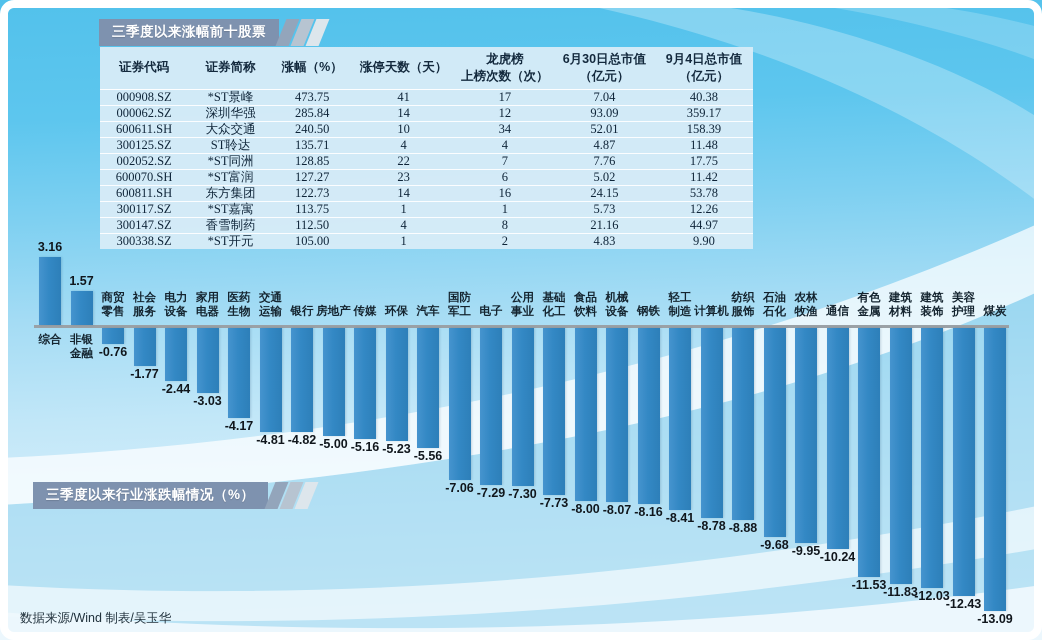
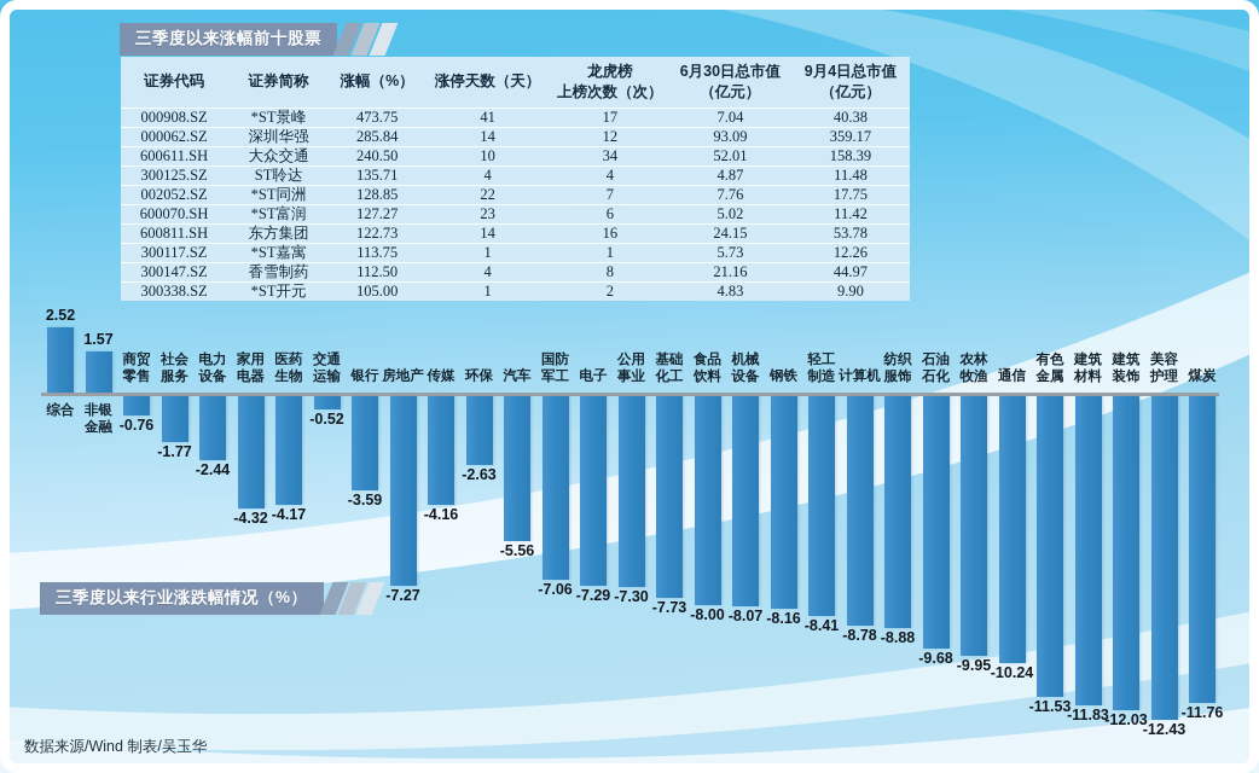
综合: 3.16 -> 2.52
家用电器: -3.03 -> -4.32
交通运输: -4.81 -> -0.52
银行: -4.82 -> -3.59
房地产: -5.00 -> -7.27
传媒: -5.16 -> -4.16
环保: -5.23 -> -2.63
煤炭: -13.09 -> -11.76
